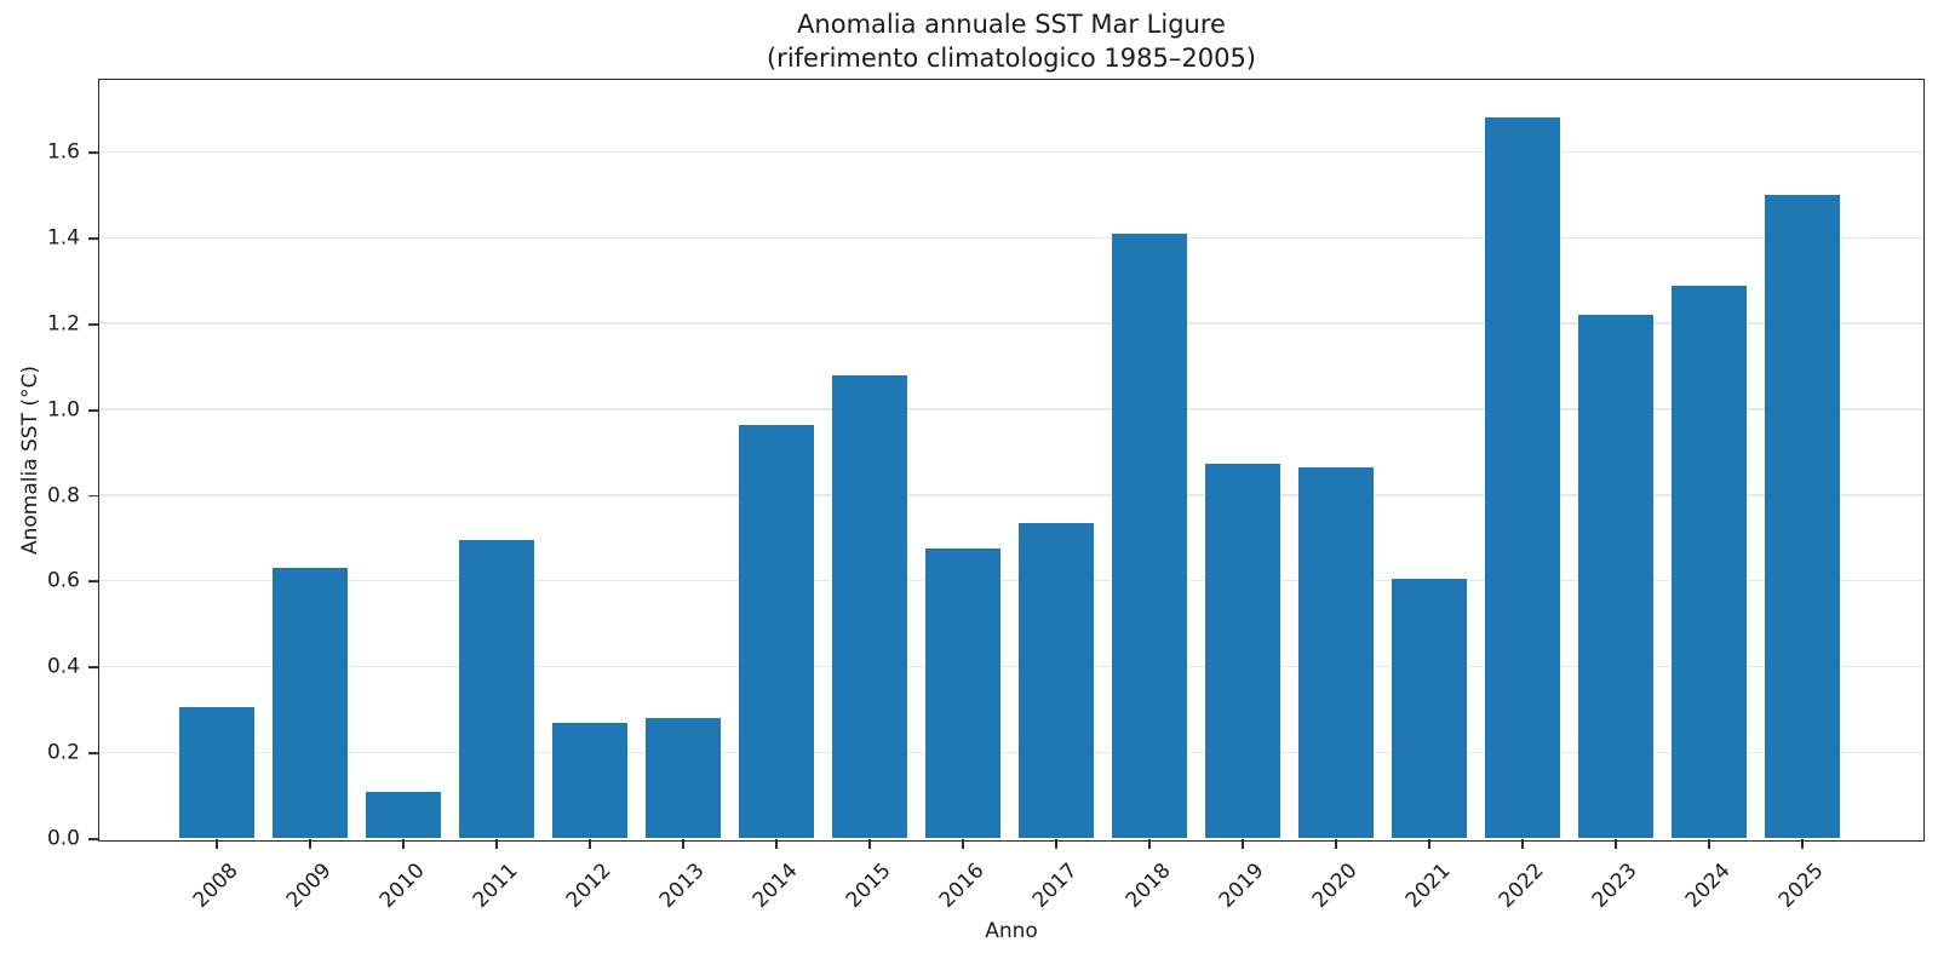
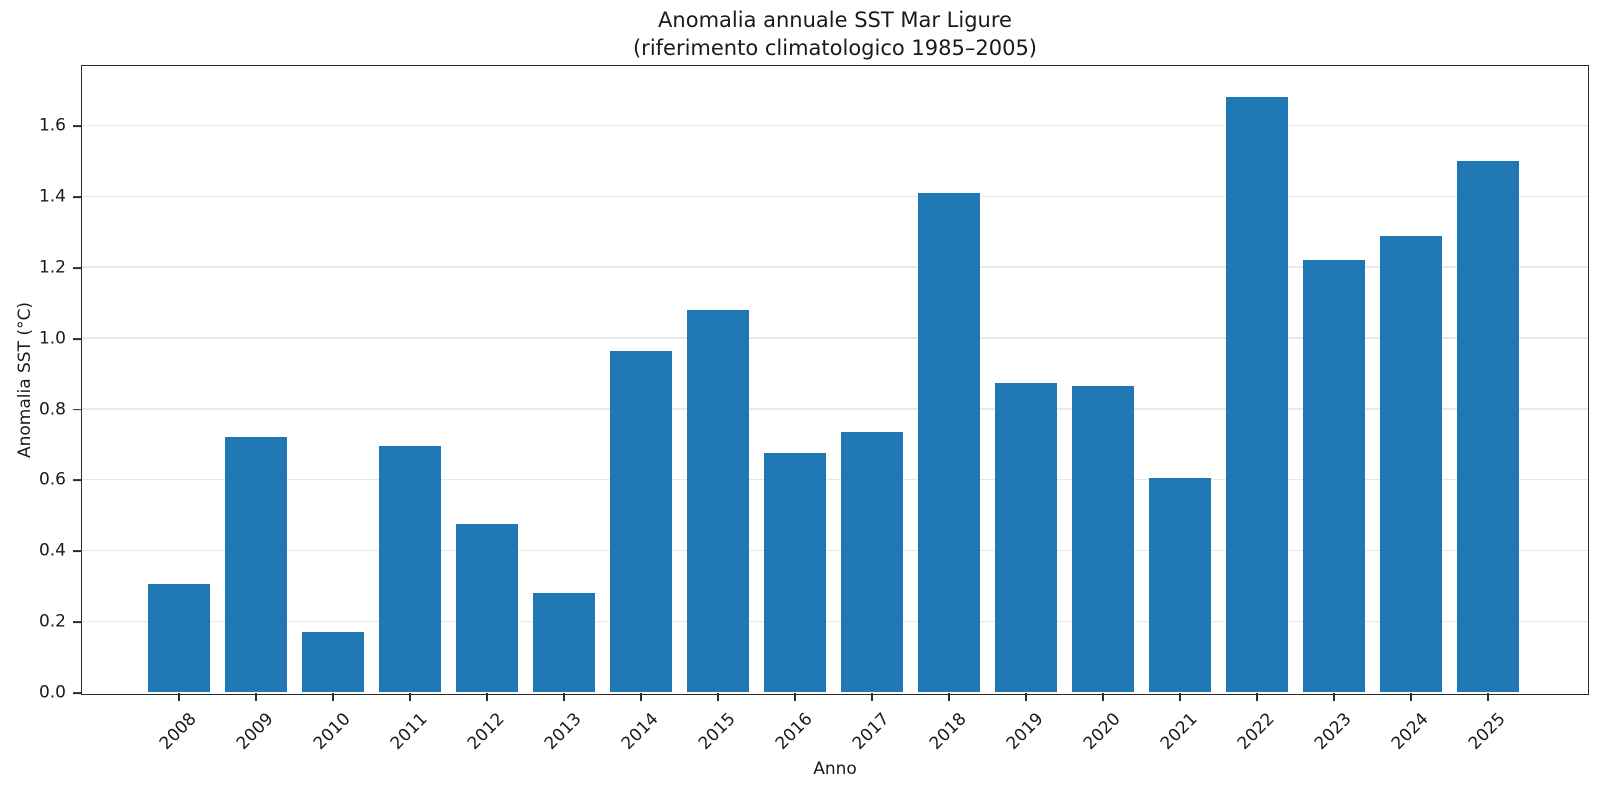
2009: 0.63 -> 0.72
2010: 0.11 -> 0.17
2012: 0.27 -> 0.47
